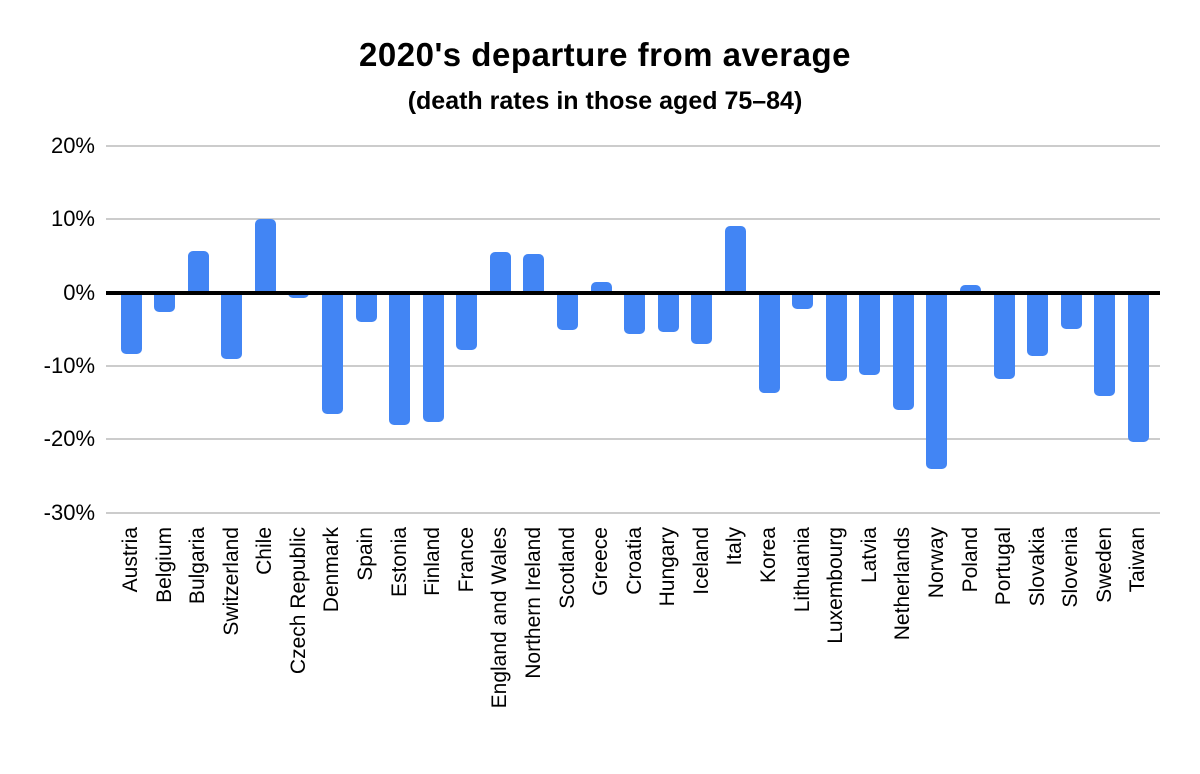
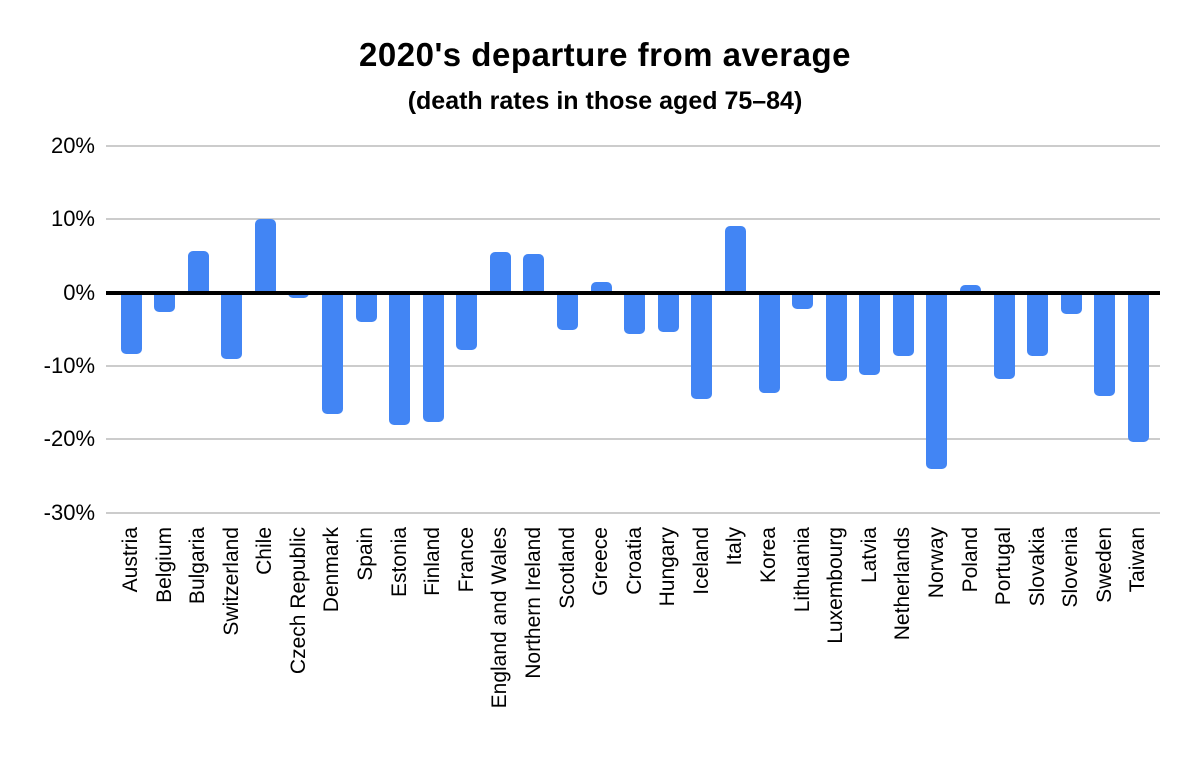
Iceland: -7% -> -14%
Netherlands: -16% -> -9%
Slovenia: -5% -> -3%
